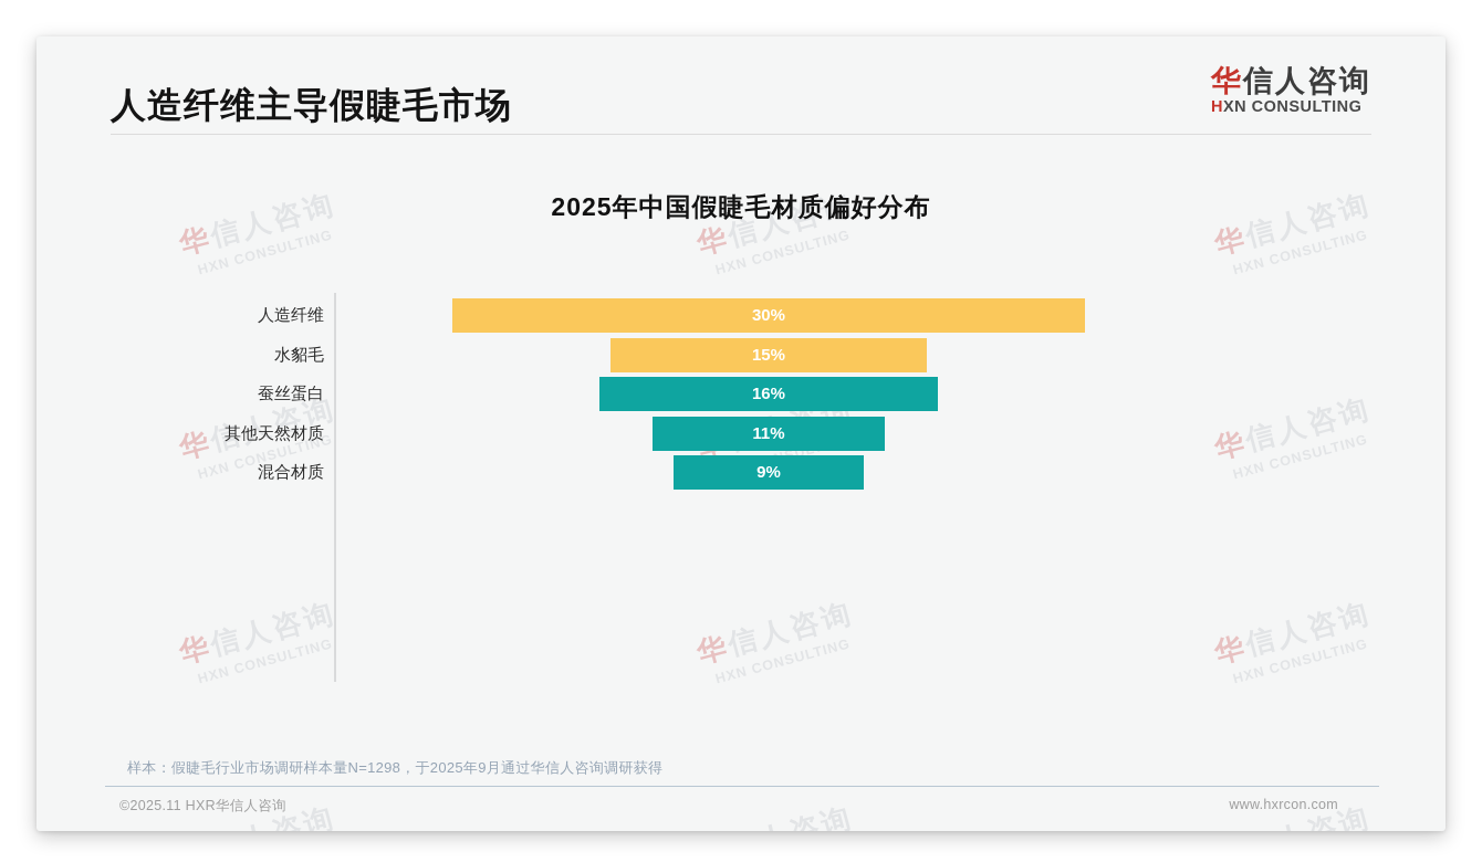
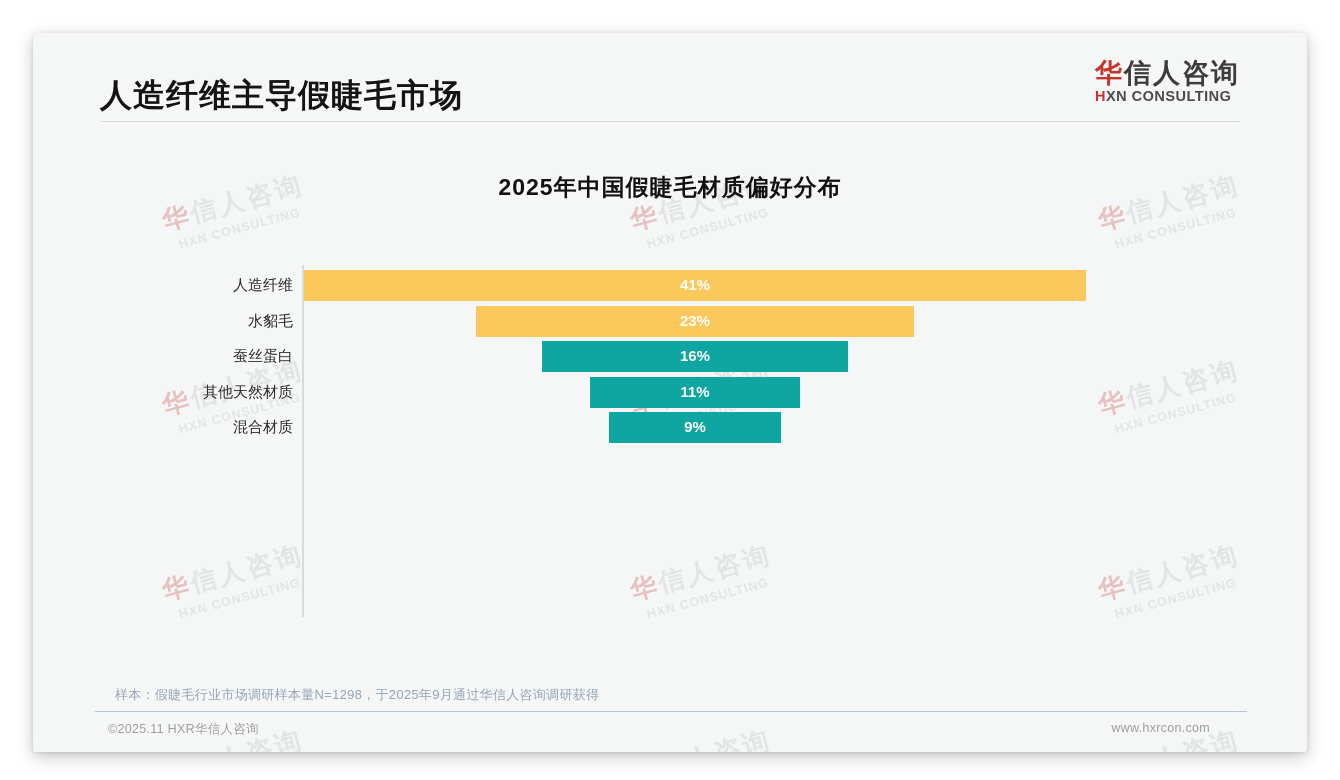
人造纤维: 30% -> 41%
水貂毛: 15% -> 23%
